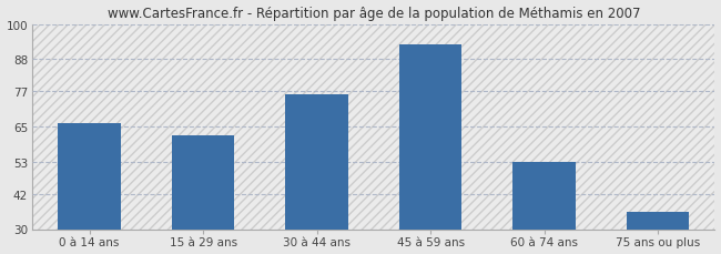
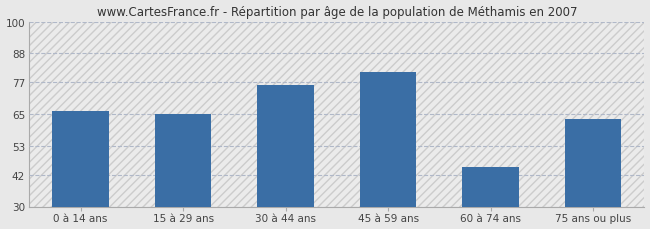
15 à 29 ans: 62 -> 65
45 à 59 ans: 93 -> 81
60 à 74 ans: 53 -> 45
75 ans ou plus: 36 -> 63
